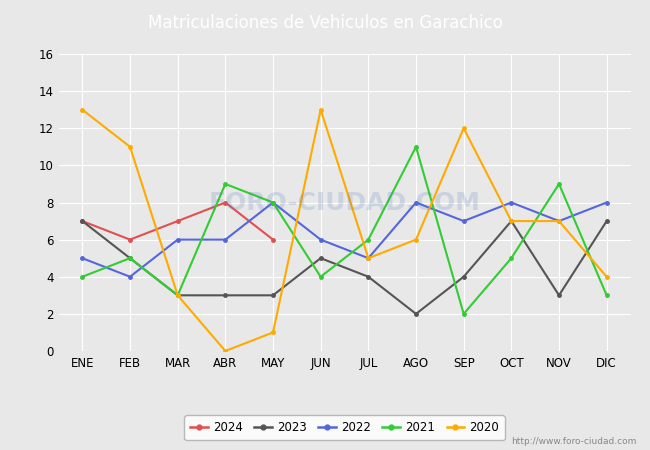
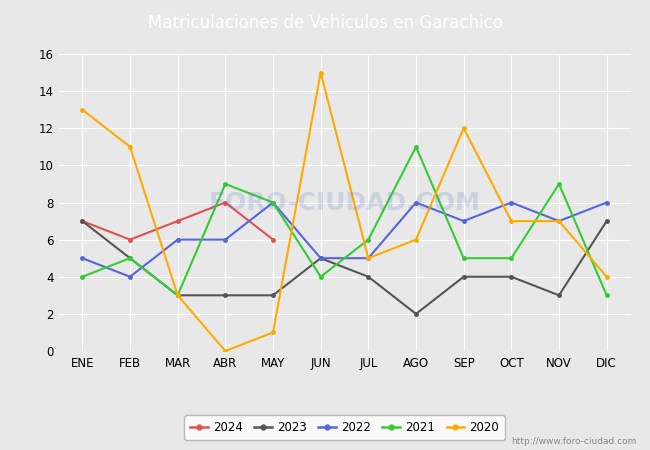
2022/JUN: 6 -> 5
2020/JUN: 13 -> 15
2021/SEP: 2 -> 5
2023/OCT: 7 -> 4
